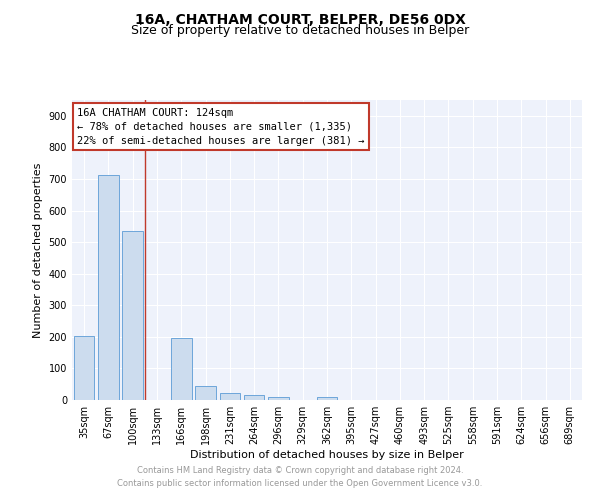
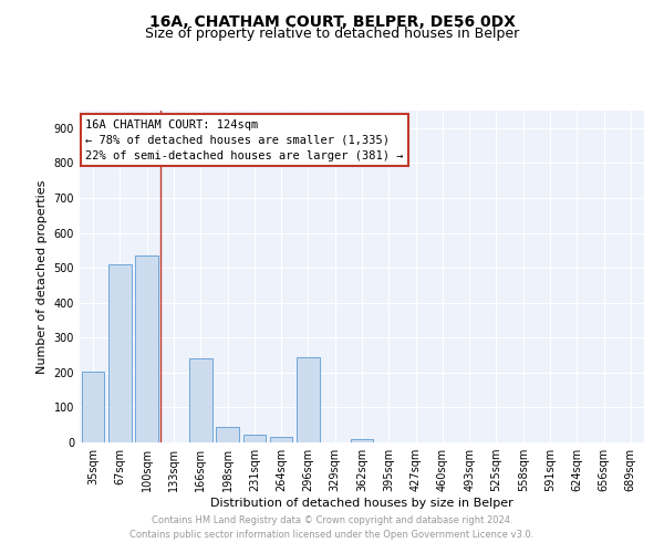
67sqm: 714 -> 510
166sqm: 196 -> 240
296sqm: 11 -> 245
